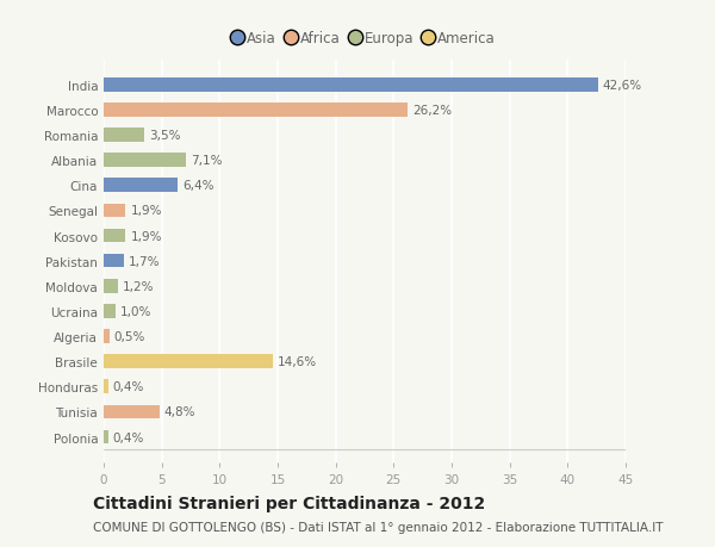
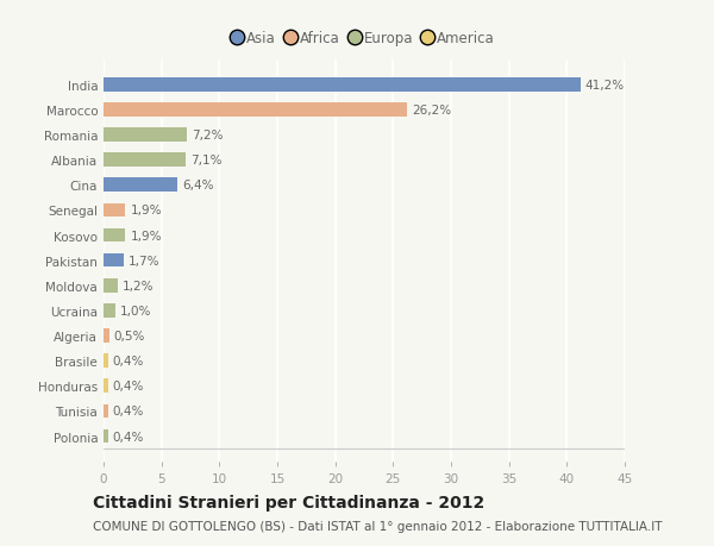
India: 42,6% -> 41,2%
Romania: 3,5% -> 7,2%
Brasile: 14,6% -> 0,4%
Tunisia: 4,8% -> 0,4%
